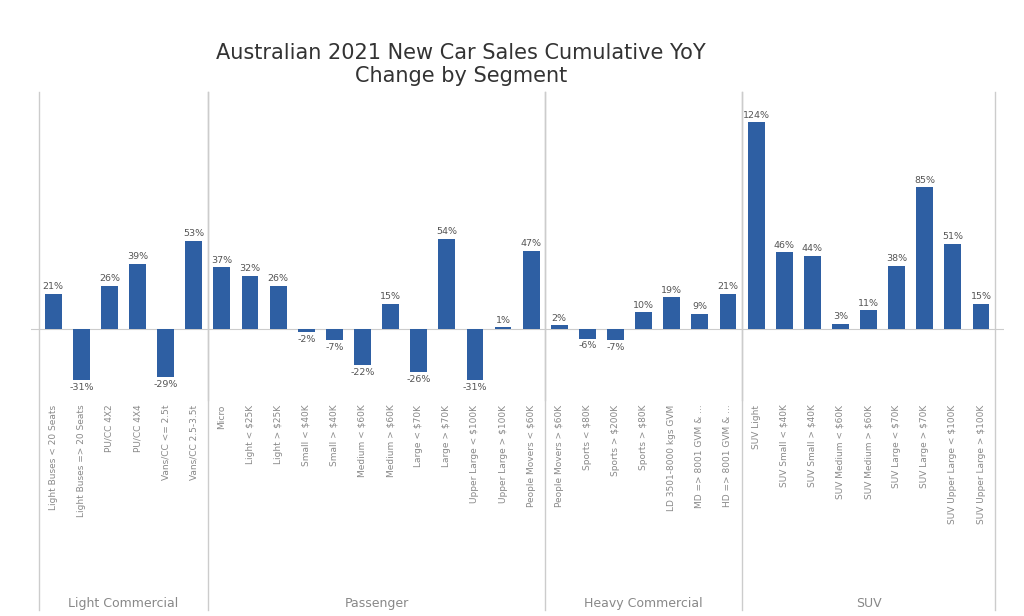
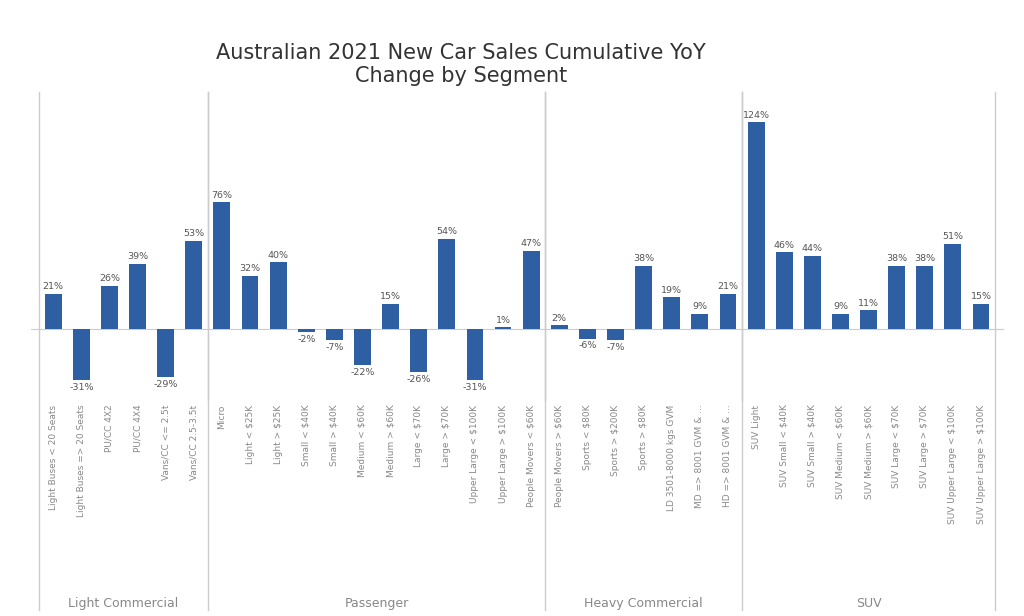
Micro: 37% -> 76%
Light > $25K: 26% -> 40%
Sports > $80K: 10% -> 38%
SUV Medium < $60K: 3% -> 9%
SUV Large > $70K: 85% -> 38%
